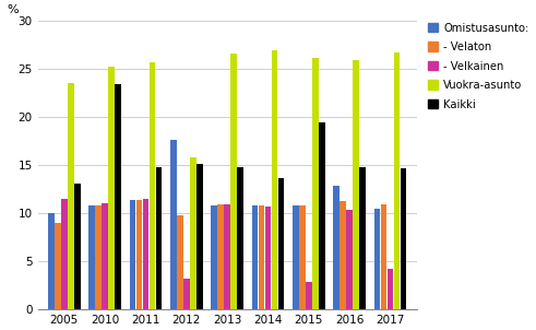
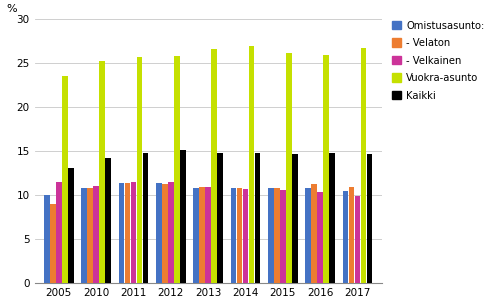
Kaikki/2010: 23.4 -> 14.2
Omistusasunto:/2012: 17.6 -> 11.4
- Velaton/2012: 9.8 -> 11.2
- Velkainen/2012: 3.2 -> 11.5
Vuokra-asunto/2012: 15.8 -> 25.8
Kaikki/2014: 13.6 -> 14.8
- Velkainen/2015: 2.8 -> 10.6
Kaikki/2015: 19.4 -> 14.7
Omistusasunto:/2016: 12.8 -> 10.8
- Velkainen/2017: 4.2 -> 9.9
